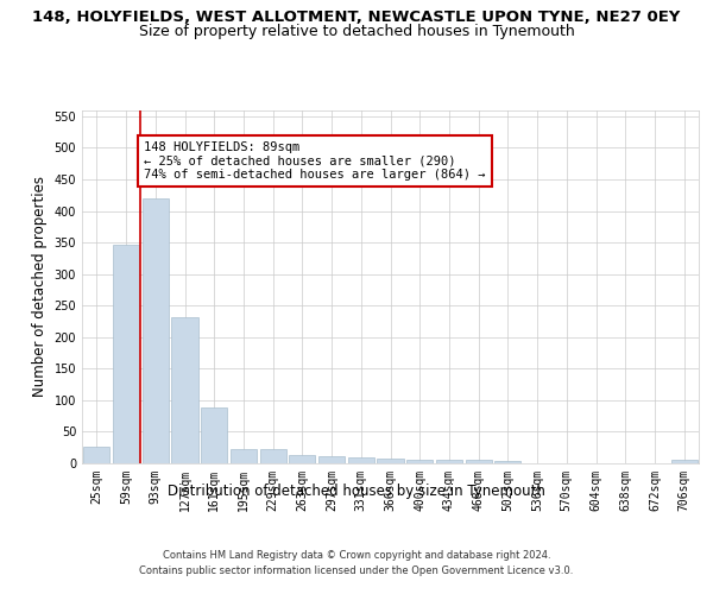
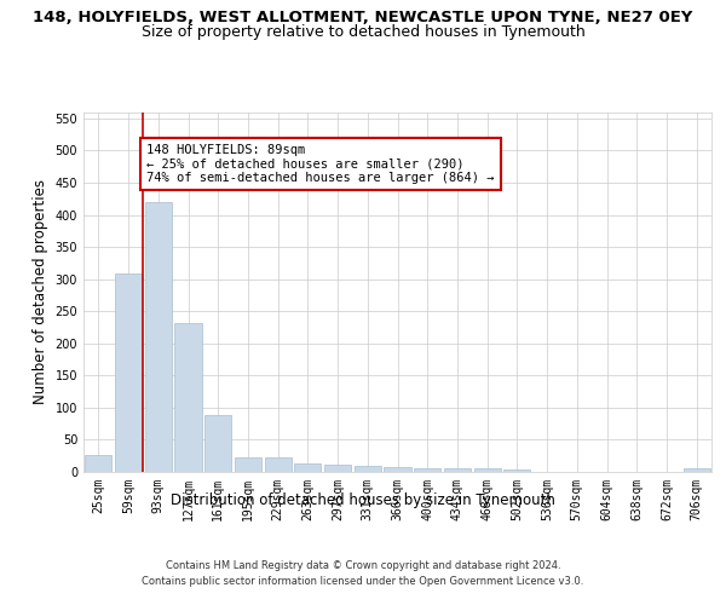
59sqm: 347 -> 308
